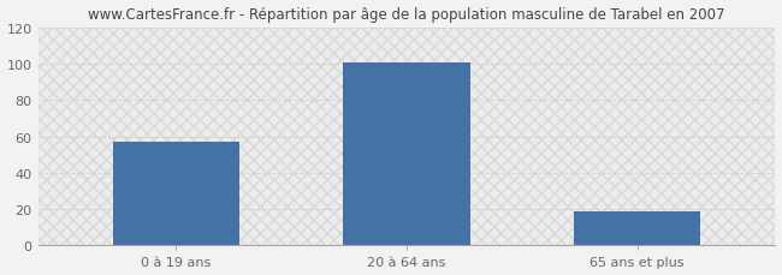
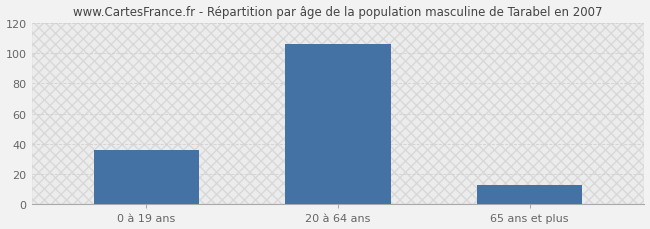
0 à 19 ans: 57 -> 36
20 à 64 ans: 101 -> 106
65 ans et plus: 19 -> 13
